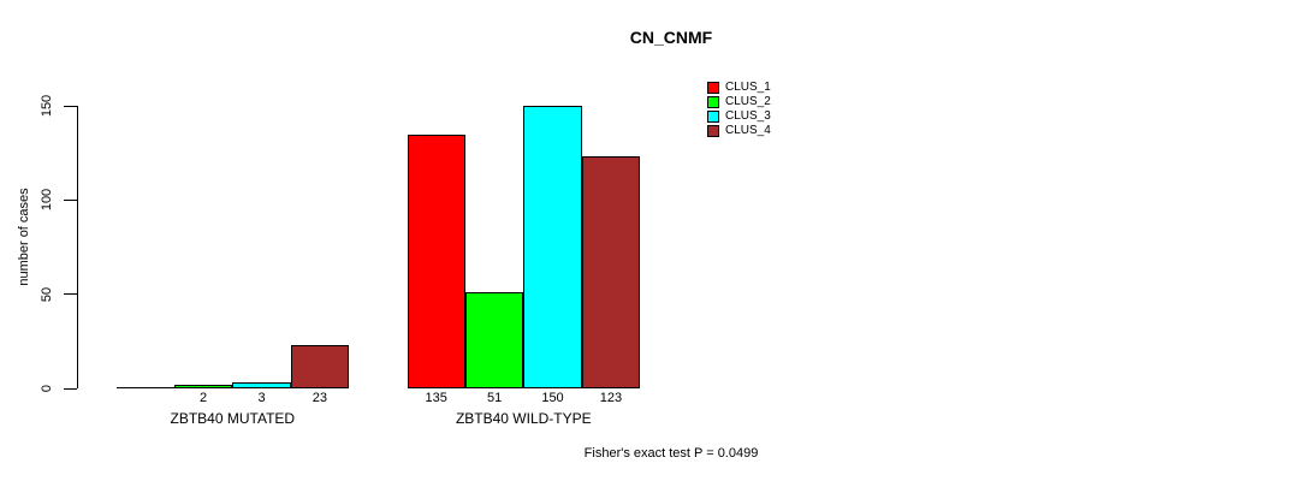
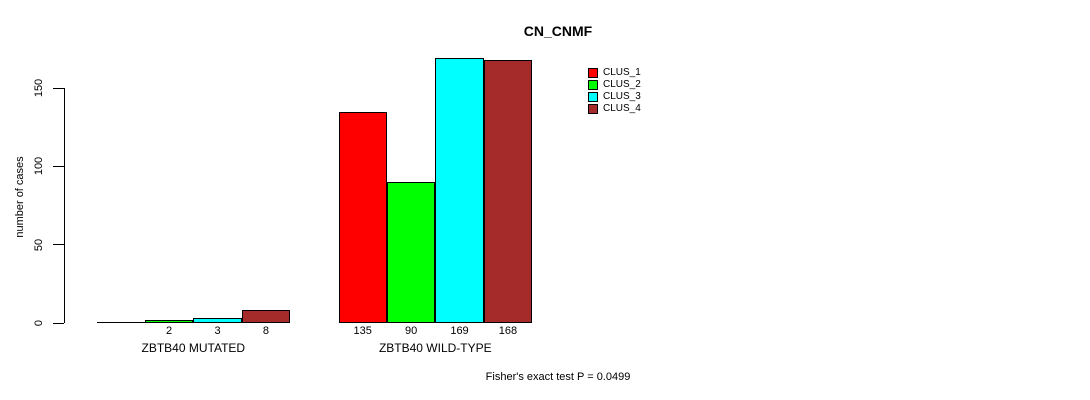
CLUS_4/ZBTB40 MUTATED: 23 -> 8
CLUS_2/ZBTB40 WILD-TYPE: 51 -> 90
CLUS_3/ZBTB40 WILD-TYPE: 150 -> 169
CLUS_4/ZBTB40 WILD-TYPE: 123 -> 168
